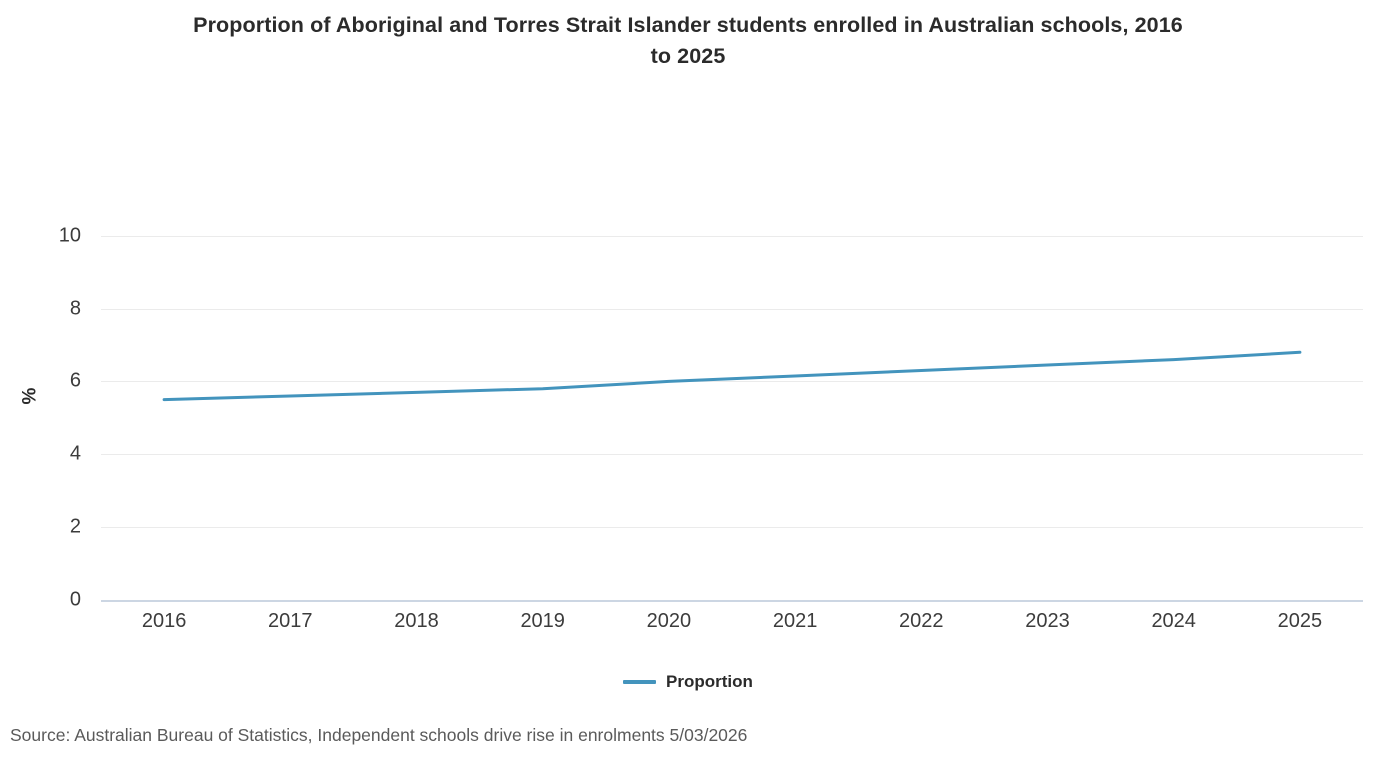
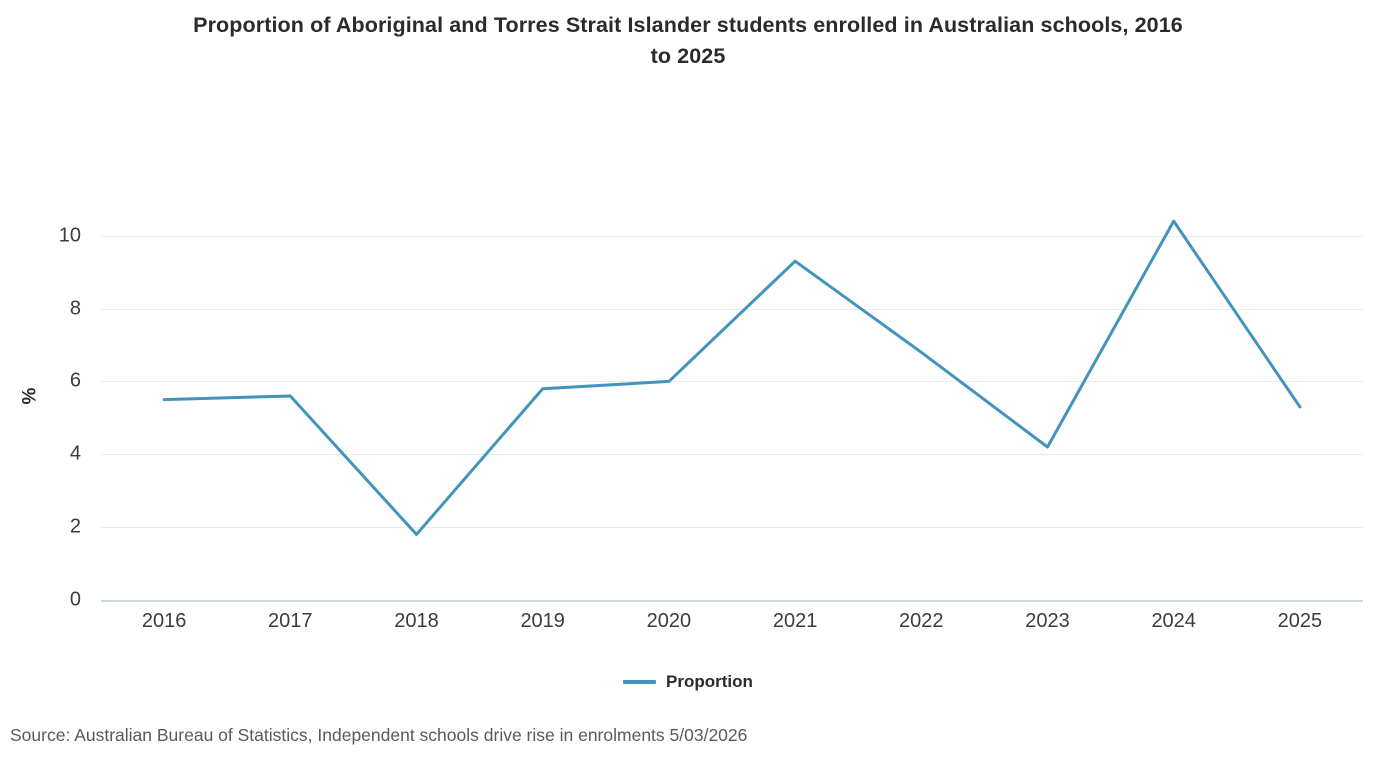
2018: 5.7 -> 1.8
2021: 6.2 -> 9.3
2022: 6.3 -> 6.8
2023: 6.5 -> 4.2
2024: 6.6 -> 10.4
2025: 6.8 -> 5.3
